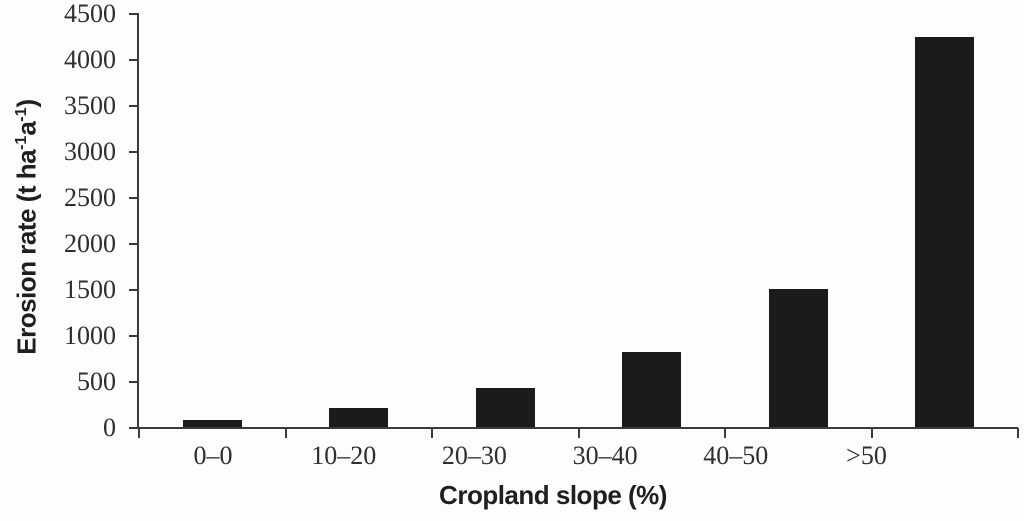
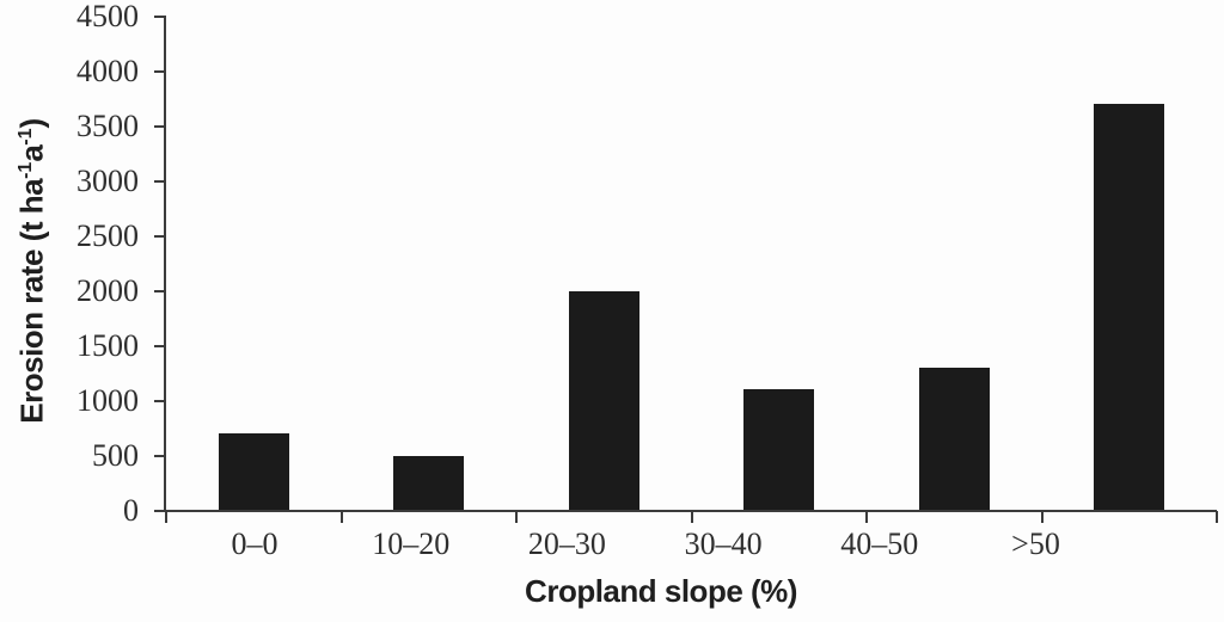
0–0: 100 -> 700
10–20: 200 -> 500
20–30: 400 -> 2000
30–40: 800 -> 1100
40–50: 1500 -> 1300
>50: 4200 -> 3700
